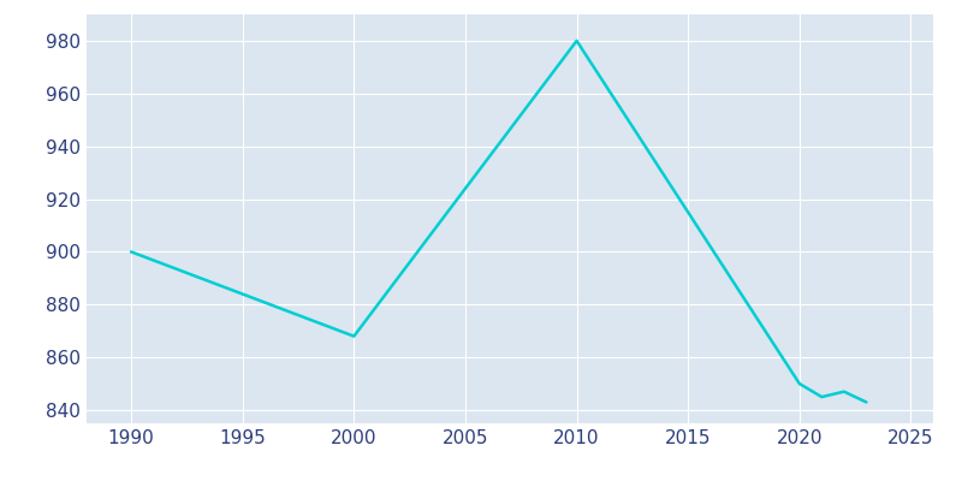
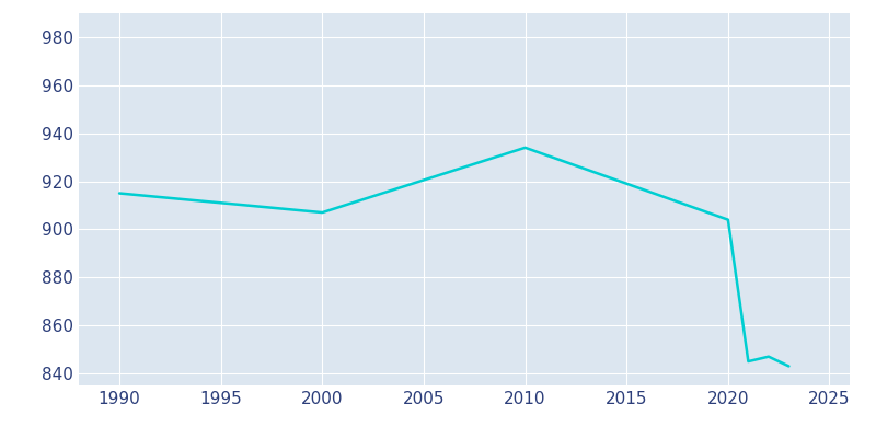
1990: 900 -> 915
2000: 868 -> 907
2010: 980 -> 934
2020: 850 -> 904
